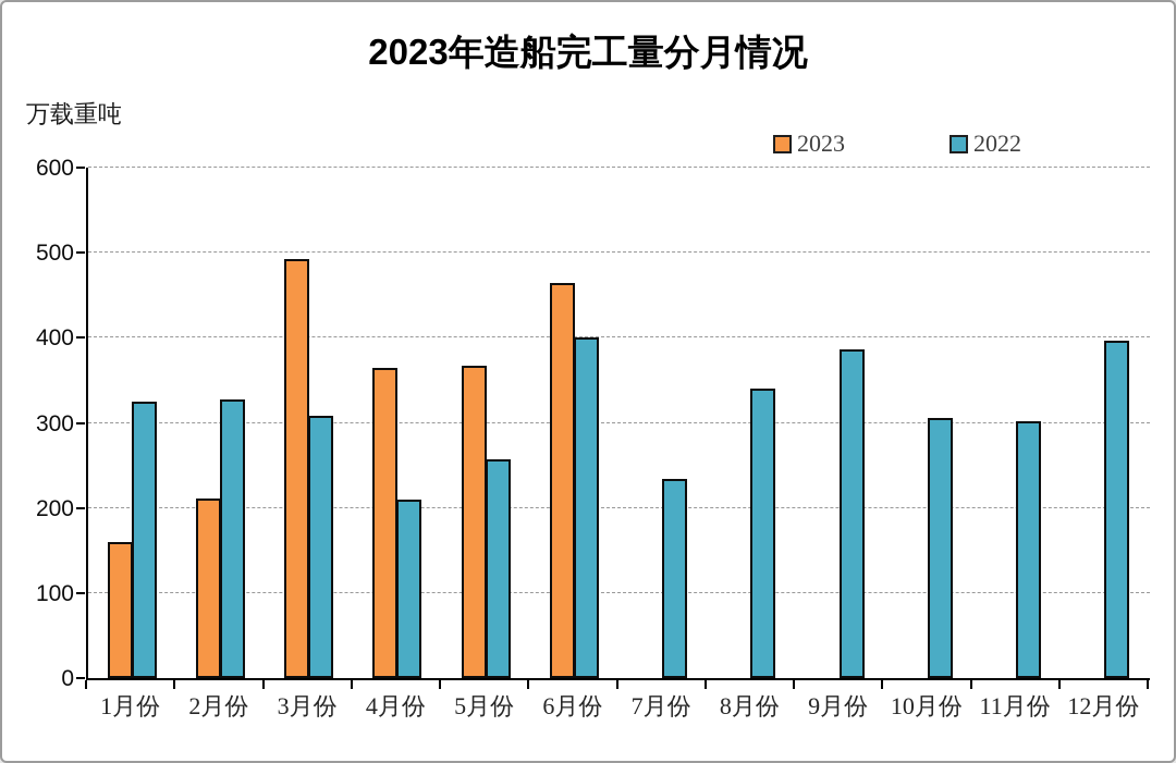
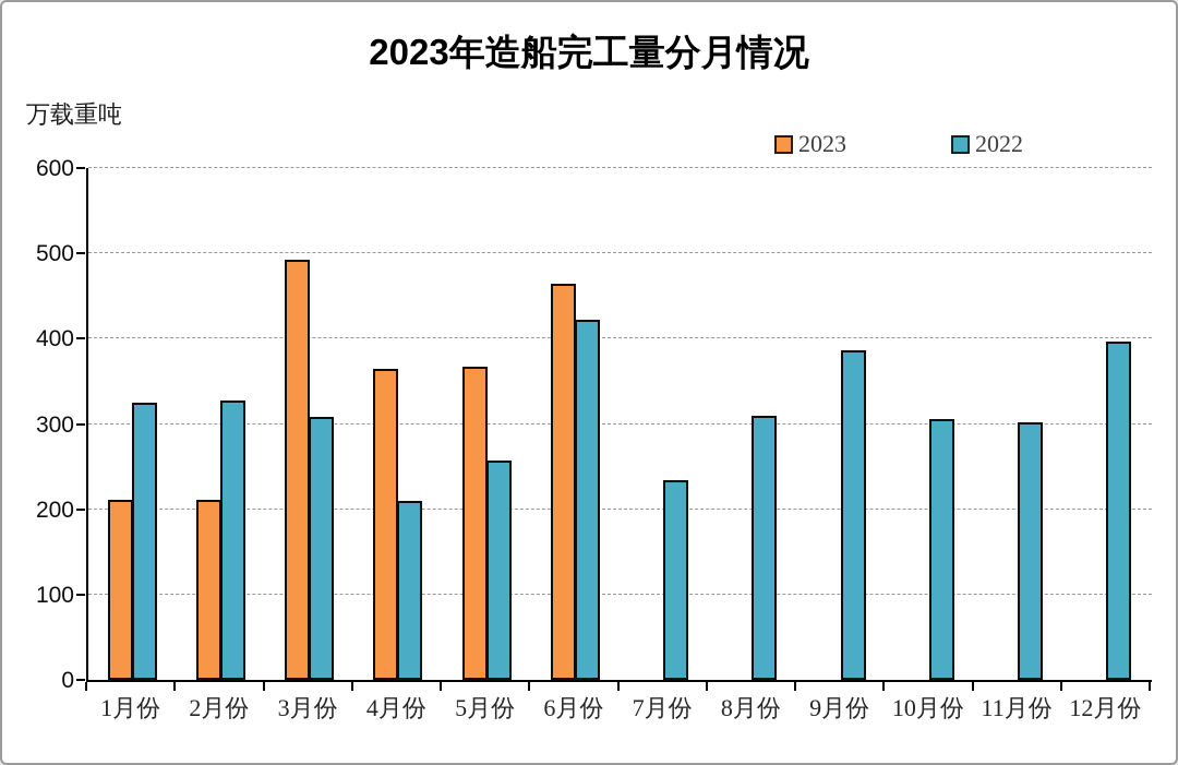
2023/1月份: 160 -> 210
2022/6月份: 400 -> 420
2022/8月份: 340 -> 310
